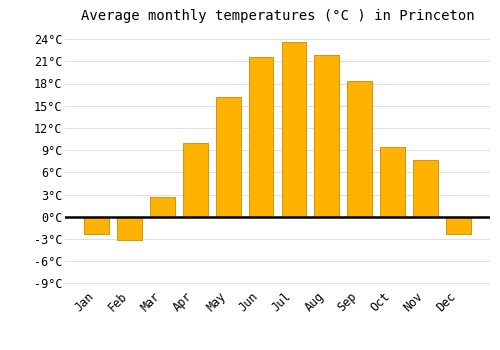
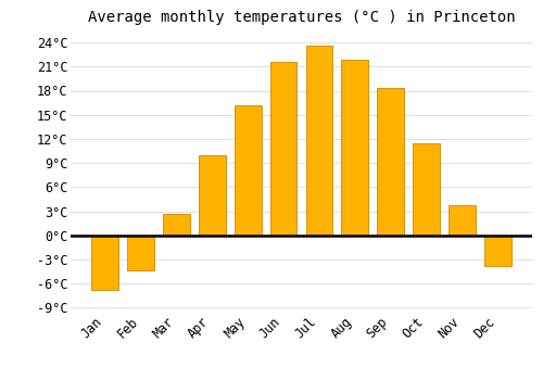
Jan: -2.4°C -> -6.8°C
Feb: -3.2°C -> -4.3°C
Oct: 9.4°C -> 11.5°C
Nov: 7.6°C -> 3.8°C
Dec: -2.4°C -> -3.8°C
